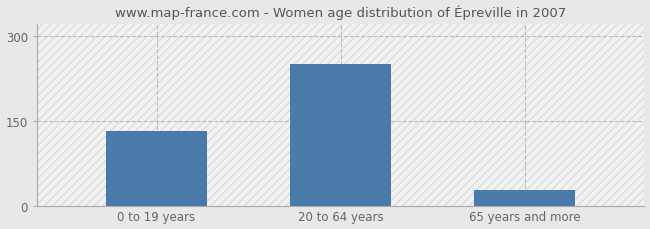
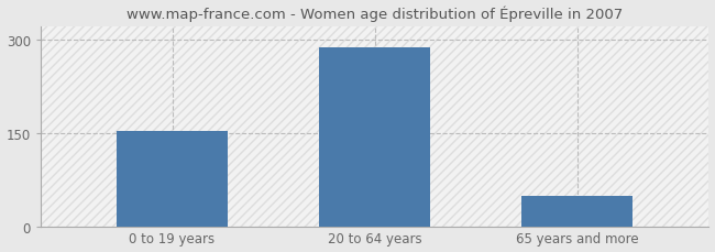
0 to 19 years: 132 -> 153
20 to 64 years: 250 -> 287
65 years and more: 28 -> 48
